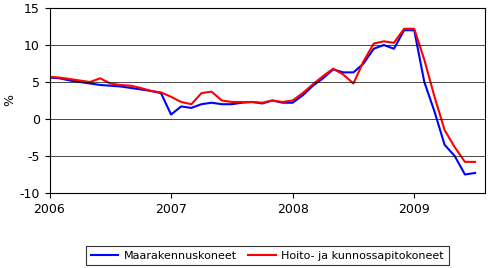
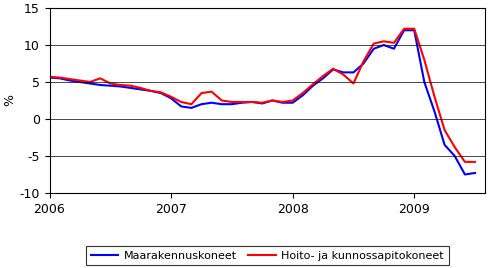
Maarakennuskoneet/2007: 0.6 -> 2.8
